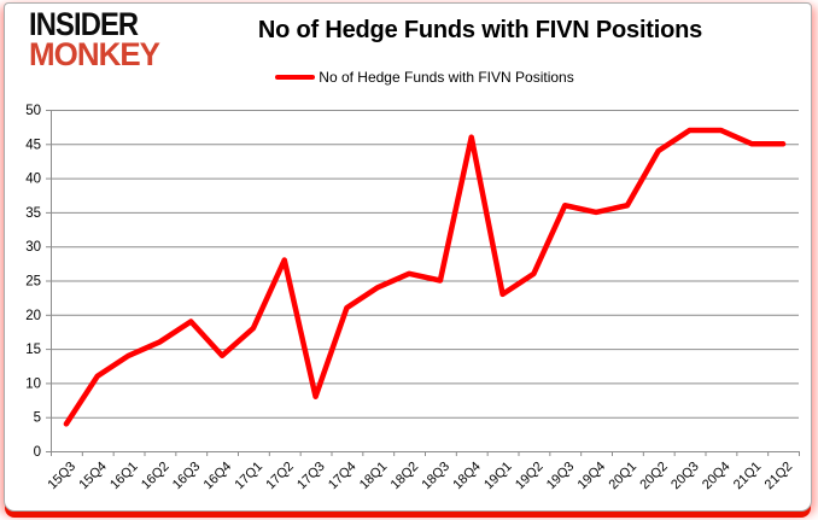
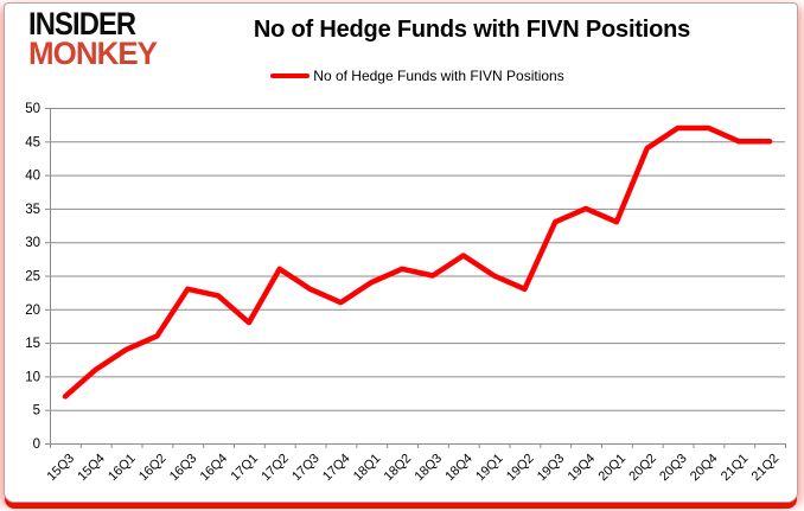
15Q3: 4 -> 7
16Q3: 19 -> 23
16Q4: 14 -> 22
17Q2: 28 -> 26
17Q3: 8 -> 23
18Q4: 46 -> 28
19Q1: 23 -> 25
19Q2: 26 -> 23
19Q3: 36 -> 33
20Q1: 36 -> 33
